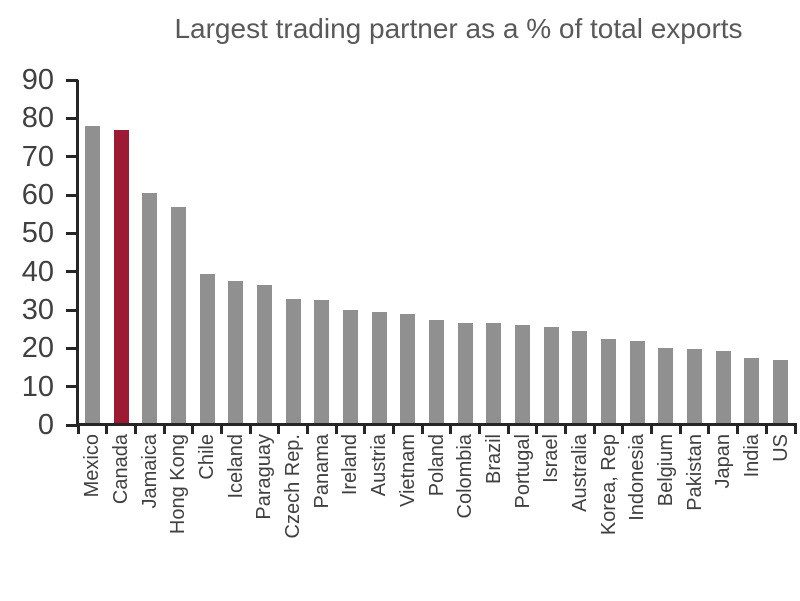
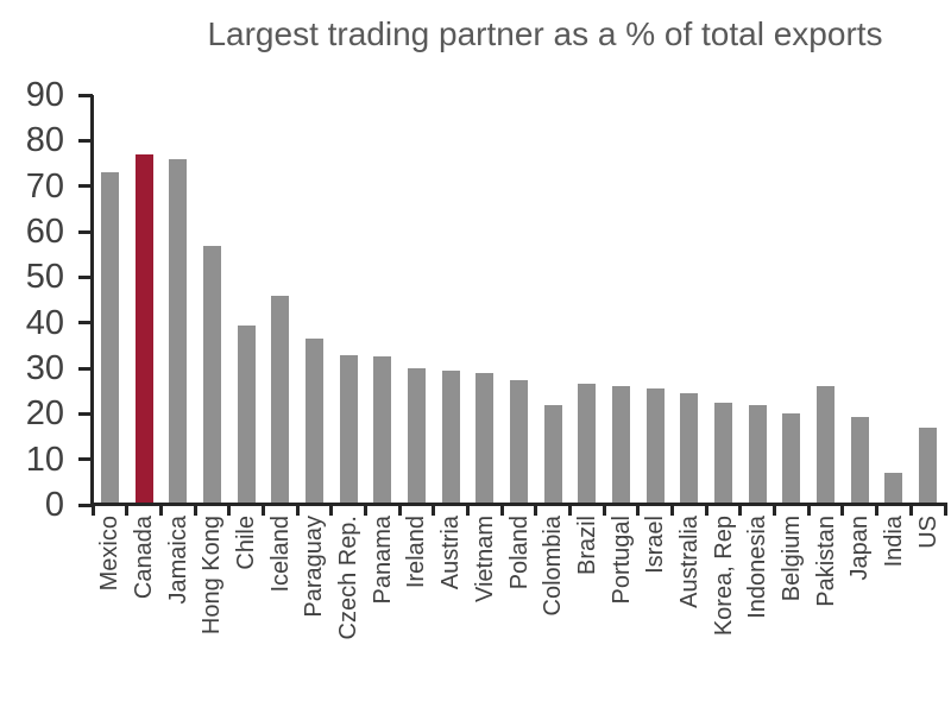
Mexico: 78 -> 73
Jamaica: 60 -> 76
Iceland: 38 -> 46
Colombia: 26 -> 22
Pakistan: 20 -> 26
India: 18 -> 7
